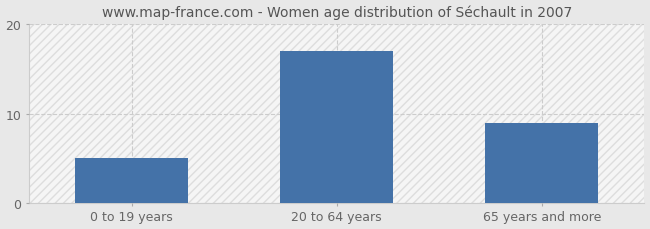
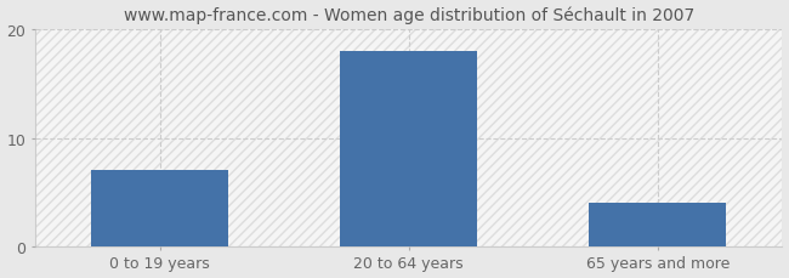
0 to 19 years: 5 -> 7
20 to 64 years: 17 -> 18
65 years and more: 9 -> 4
